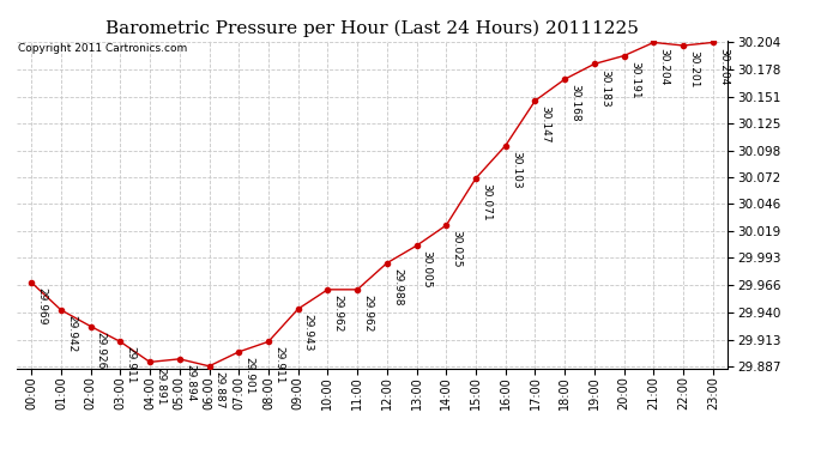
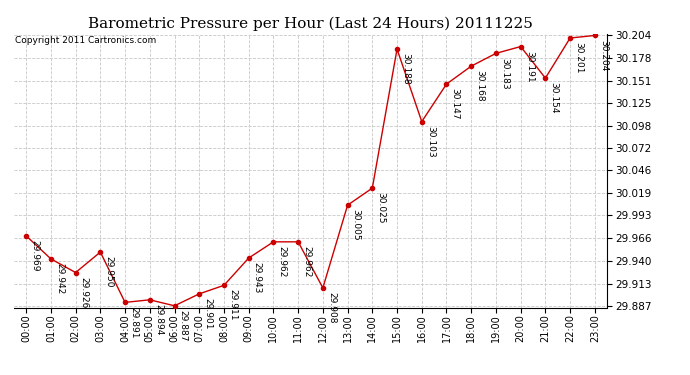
03:00: 29.911 -> 29.950
12:00: 29.988 -> 29.908
15:00: 30.071 -> 30.188
21:00: 30.204 -> 30.154
